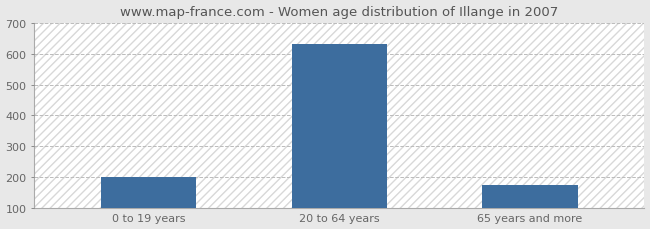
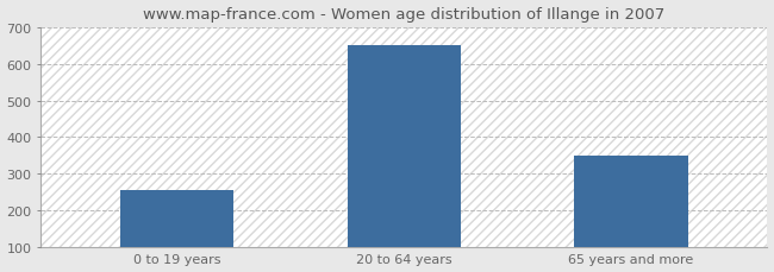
0 to 19 years: 200 -> 255
20 to 64 years: 630 -> 650
65 years and more: 175 -> 350
